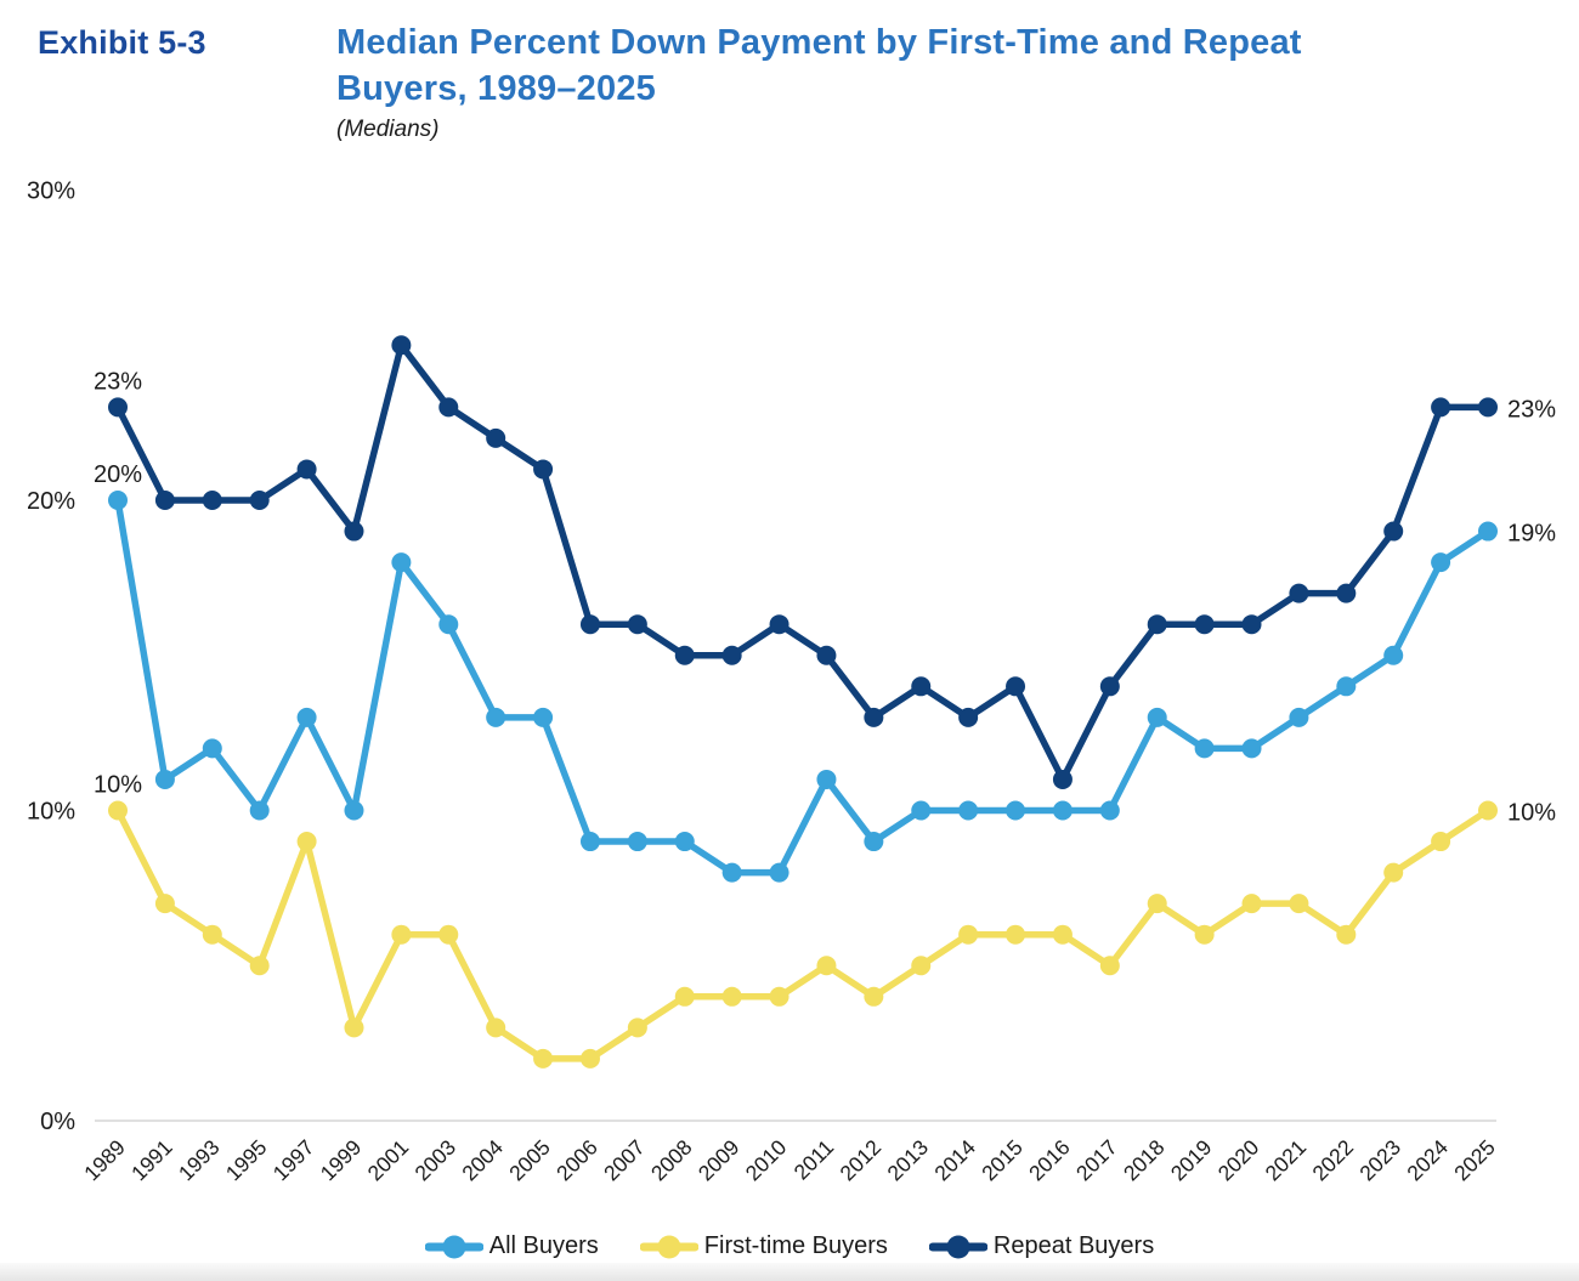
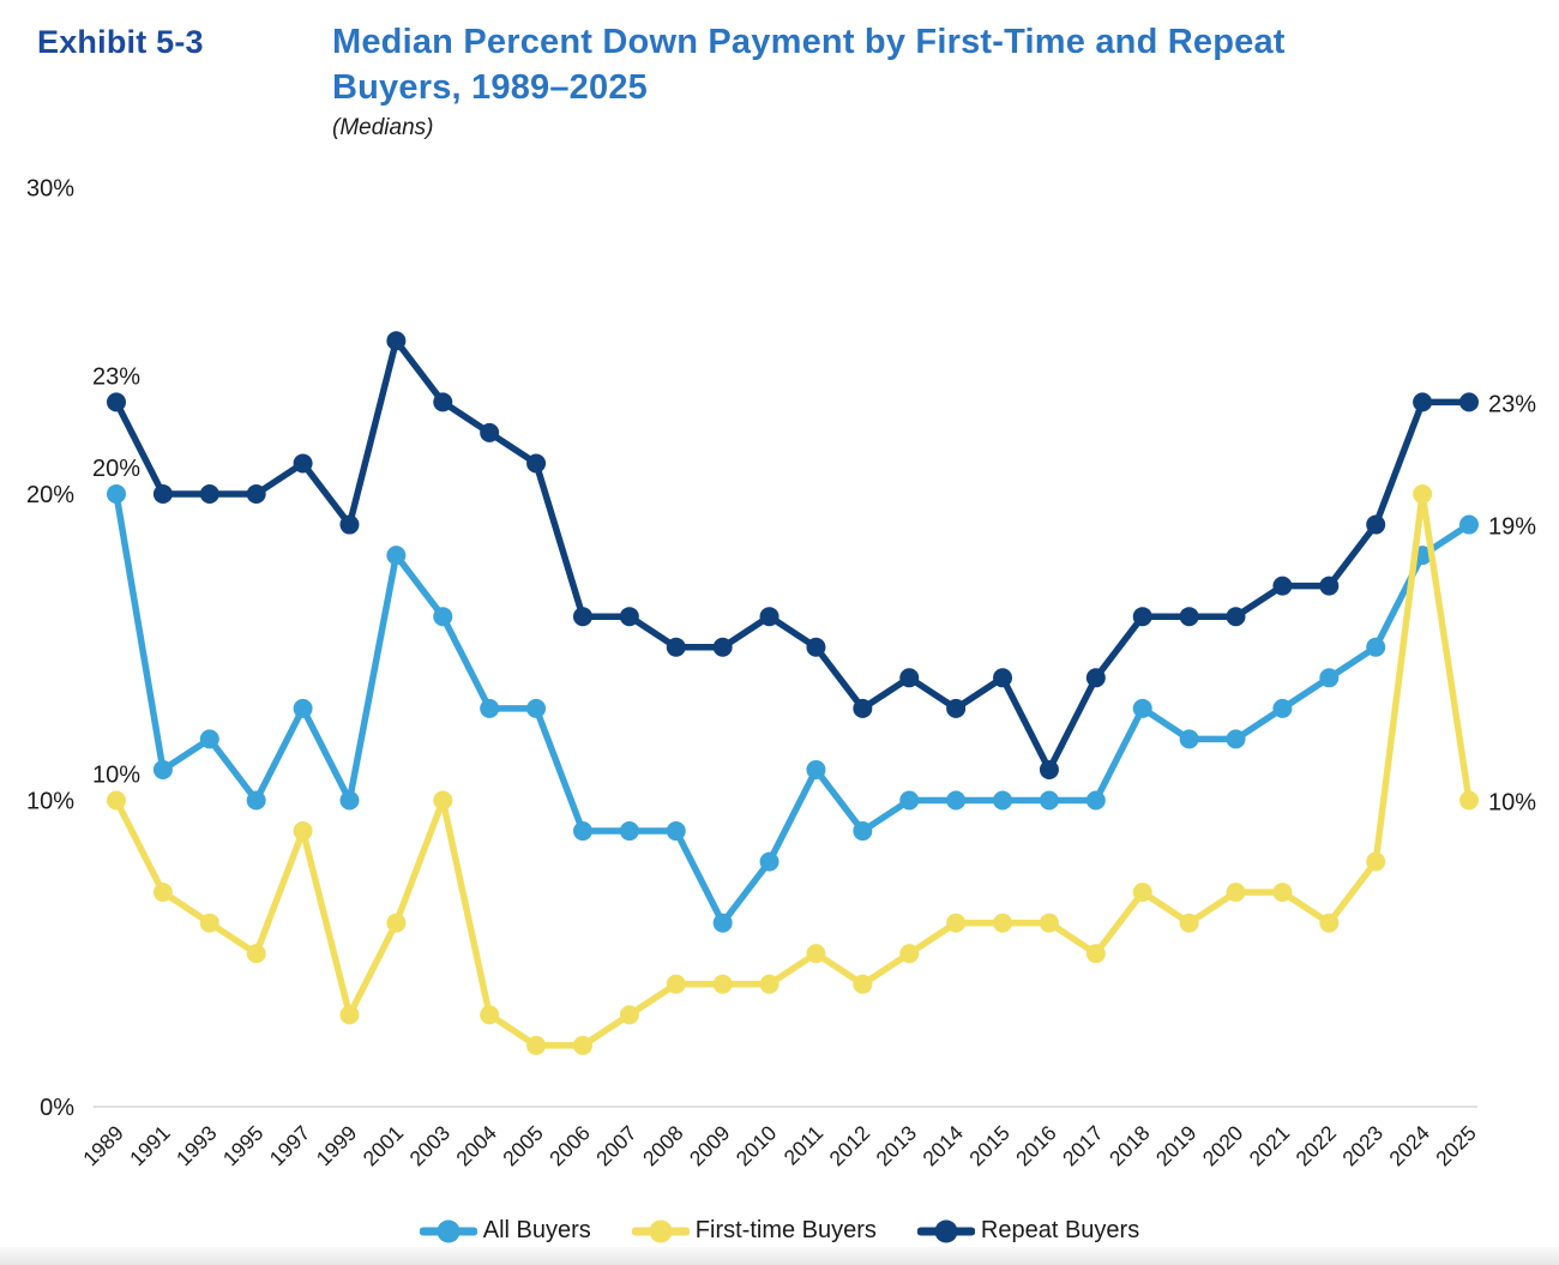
First-time Buyers/2003: 6% -> 10%
All Buyers/2009: 8% -> 6%
First-time Buyers/2024: 9% -> 20%
